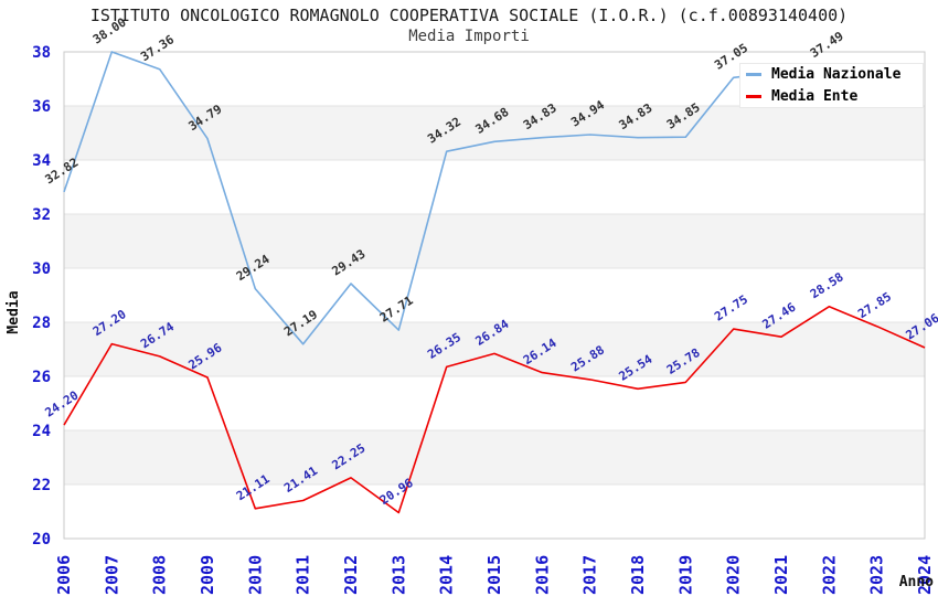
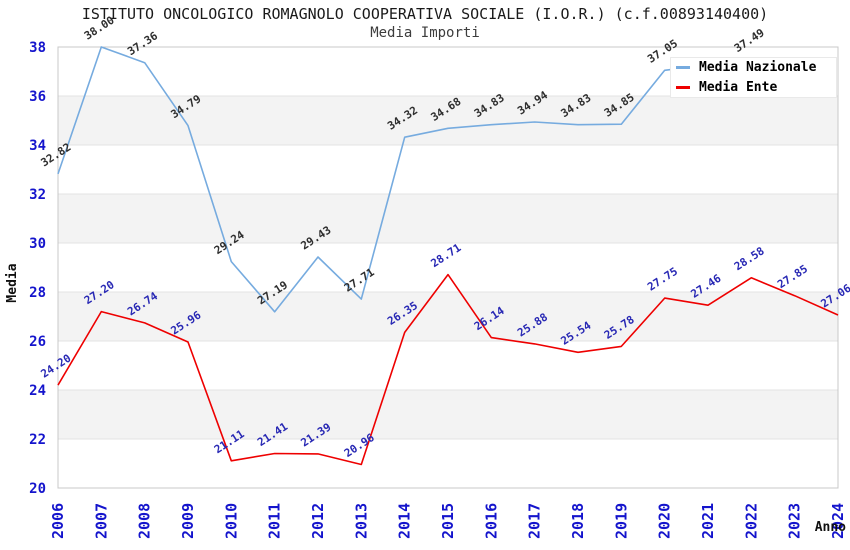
Media Ente/2012: 22.25 -> 21.39
Media Ente/2015: 26.84 -> 28.71
